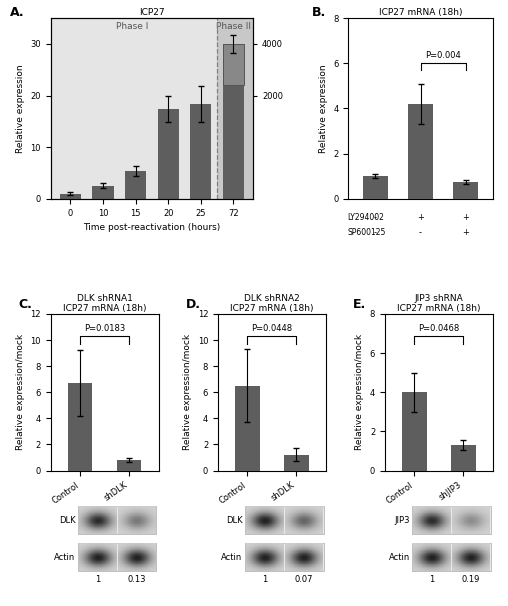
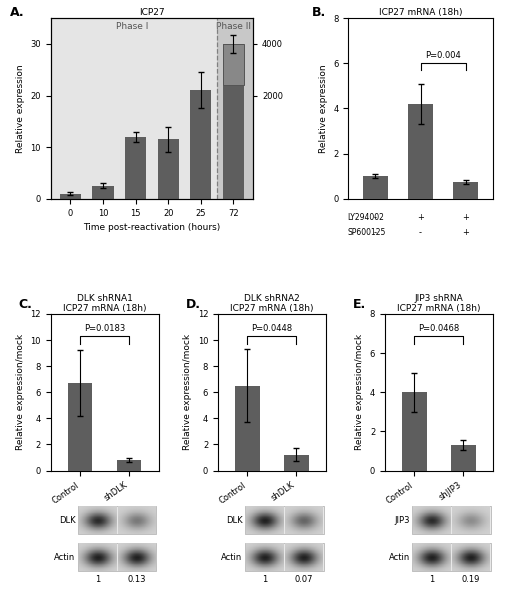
ICP27/15: 5.4 -> 12.0
ICP27/20: 17.4 -> 11.5
ICP27/25: 18.4 -> 21.0
